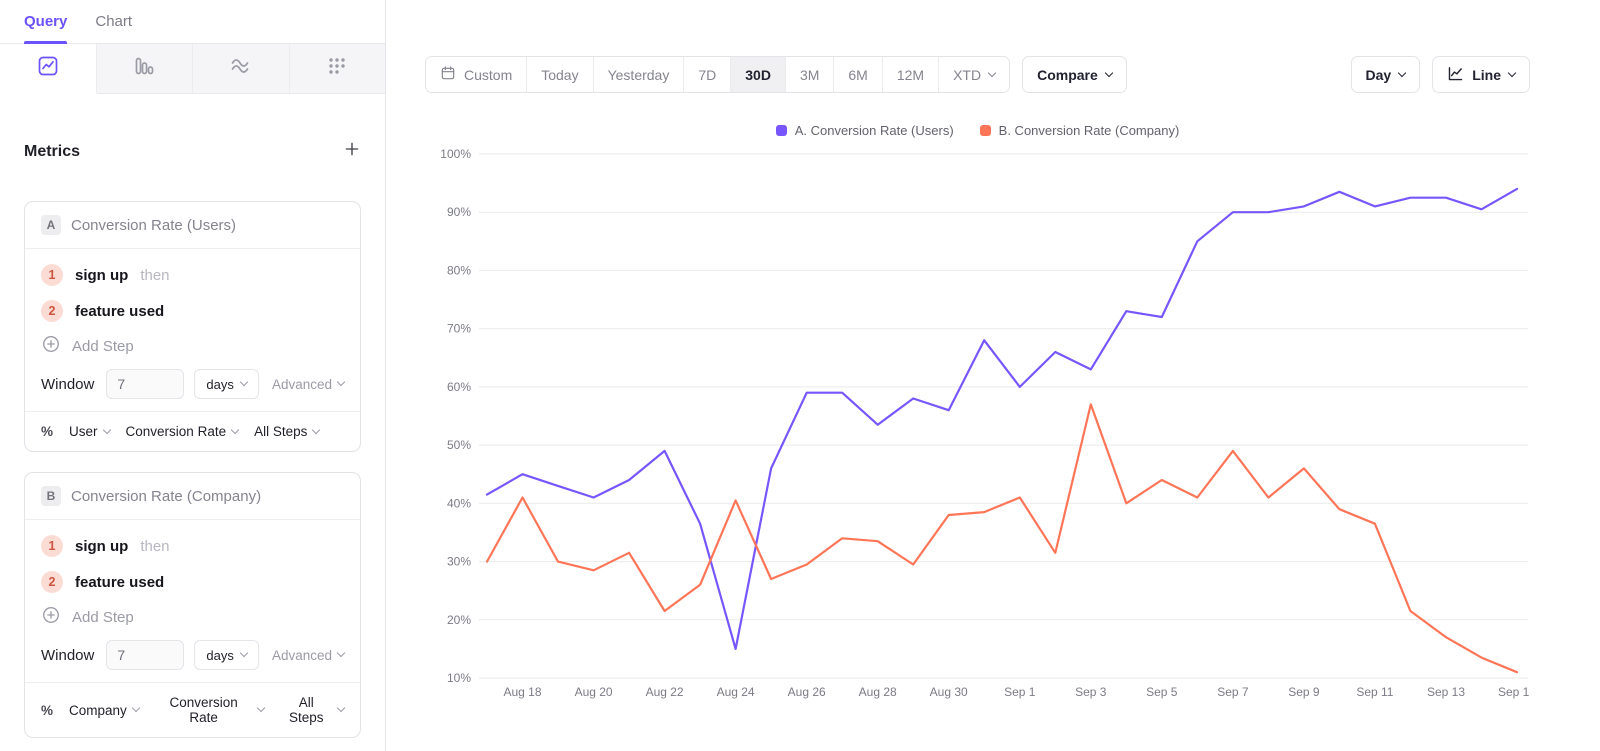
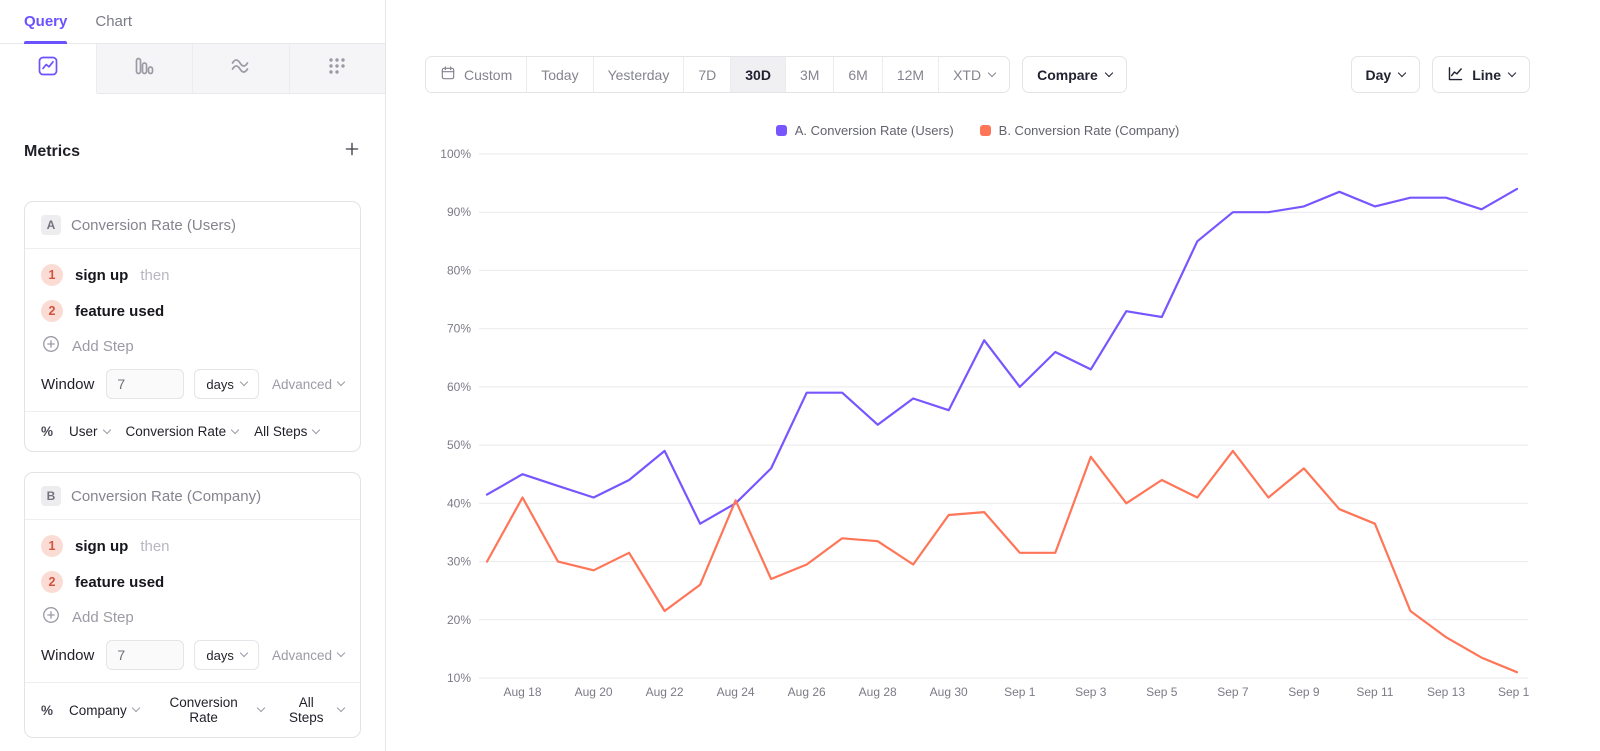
A. Conversion Rate (Users)/Aug 24: 15% -> 40%
B. Conversion Rate (Company)/Sep 1: 41% -> 32%
B. Conversion Rate (Company)/Sep 3: 57% -> 48%
